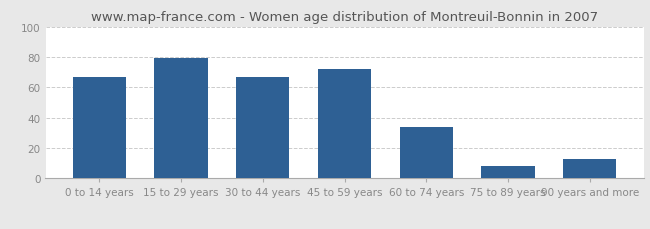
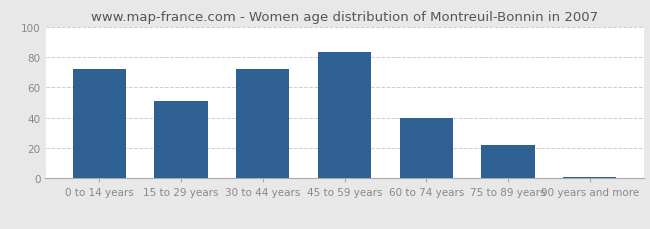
0 to 14 years: 67 -> 72
15 to 29 years: 79 -> 51
30 to 44 years: 67 -> 72
45 to 59 years: 72 -> 83
60 to 74 years: 34 -> 40
75 to 89 years: 8 -> 22
90 years and more: 13 -> 1
